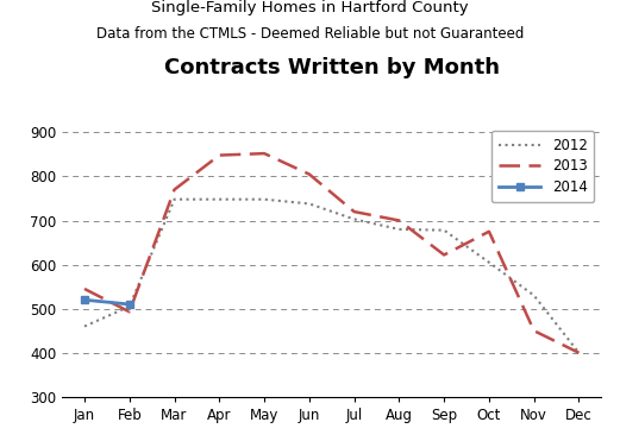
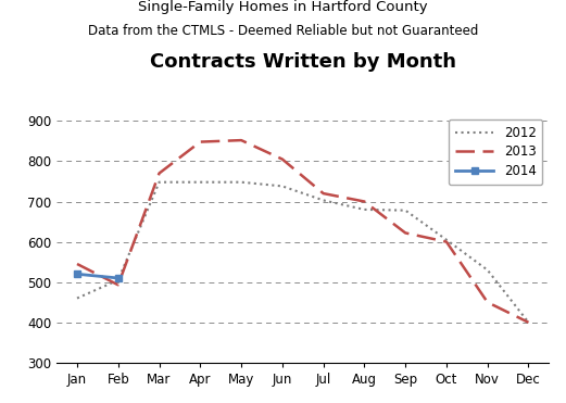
2013/Oct: 675 -> 600
